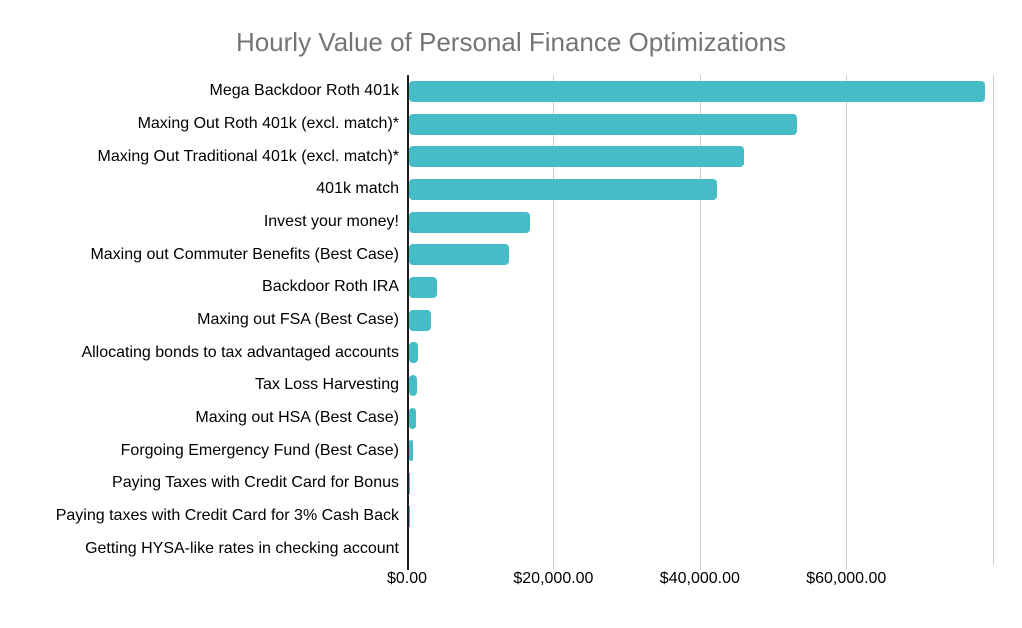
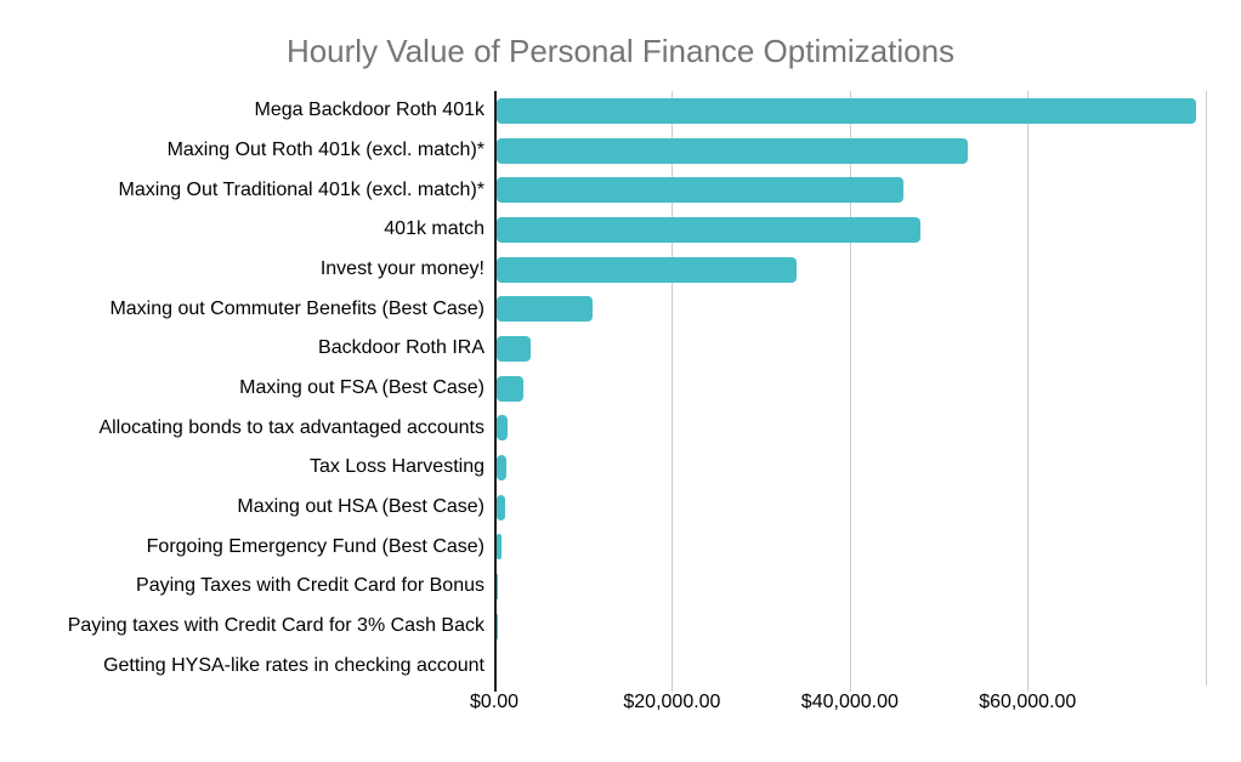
401k match: $42000 -> $48000
Invest your money!: $17000 -> $34000
Maxing out Commuter Benefits (Best Case): $14000 -> $11000
